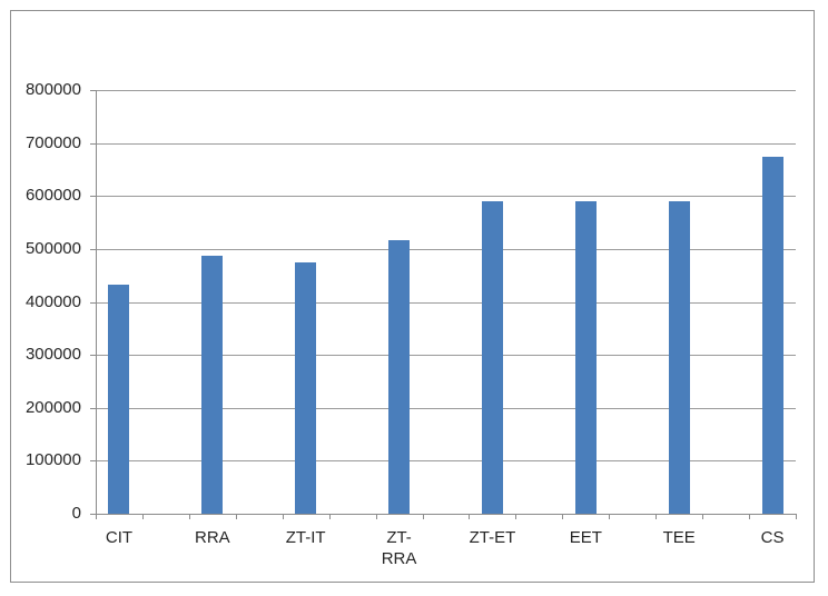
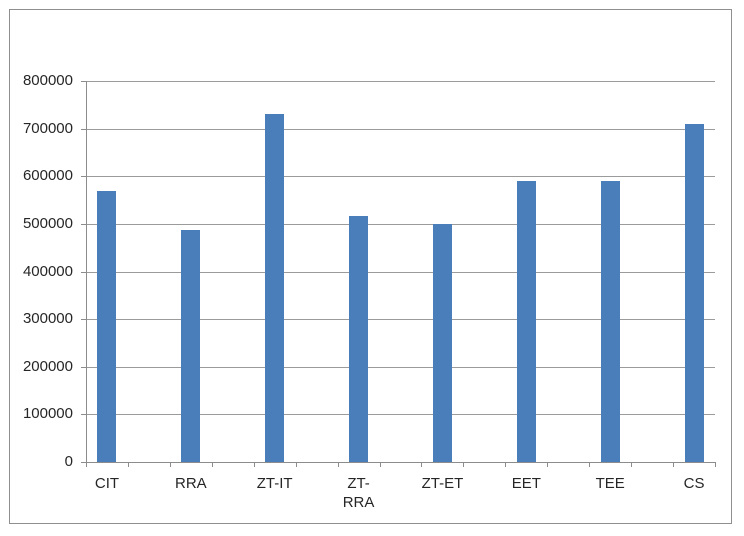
CIT: 430000 -> 570000
ZT-IT: 470000 -> 730000
ZT-ET: 590000 -> 500000
CS: 670000 -> 710000
